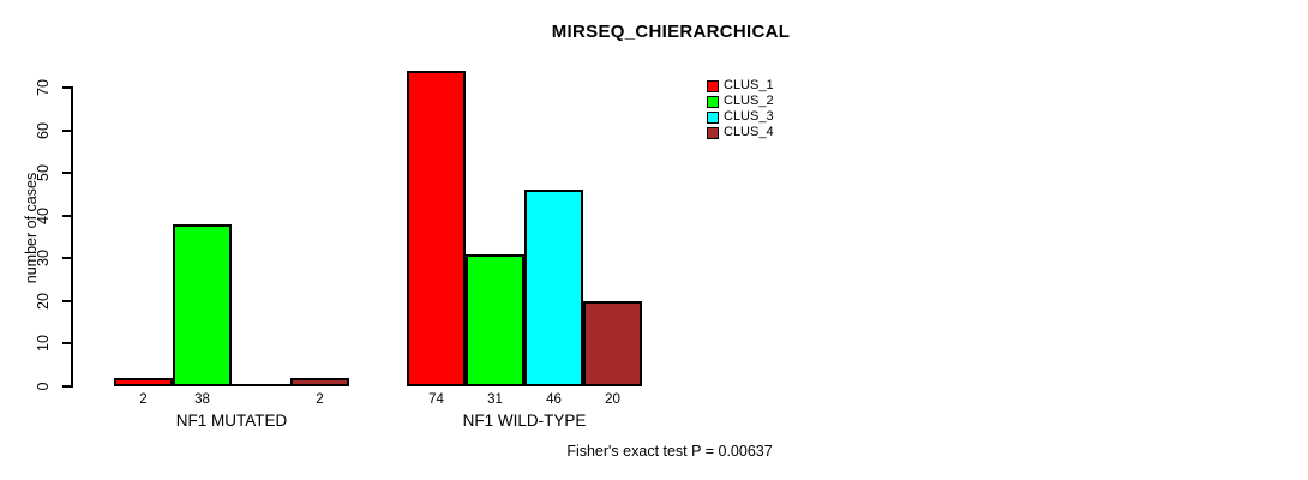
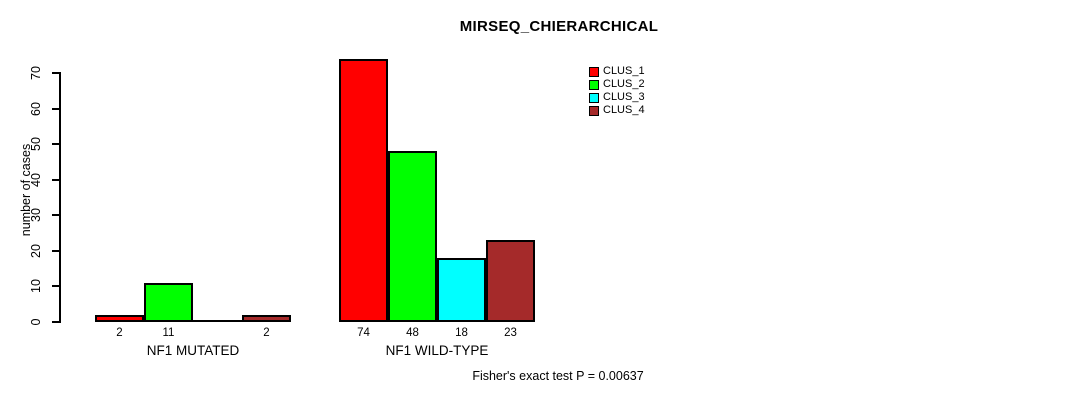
CLUS_2/NF1 MUTATED: 38 -> 11
CLUS_2/NF1 WILD-TYPE: 31 -> 48
CLUS_3/NF1 WILD-TYPE: 46 -> 18
CLUS_4/NF1 WILD-TYPE: 20 -> 23
